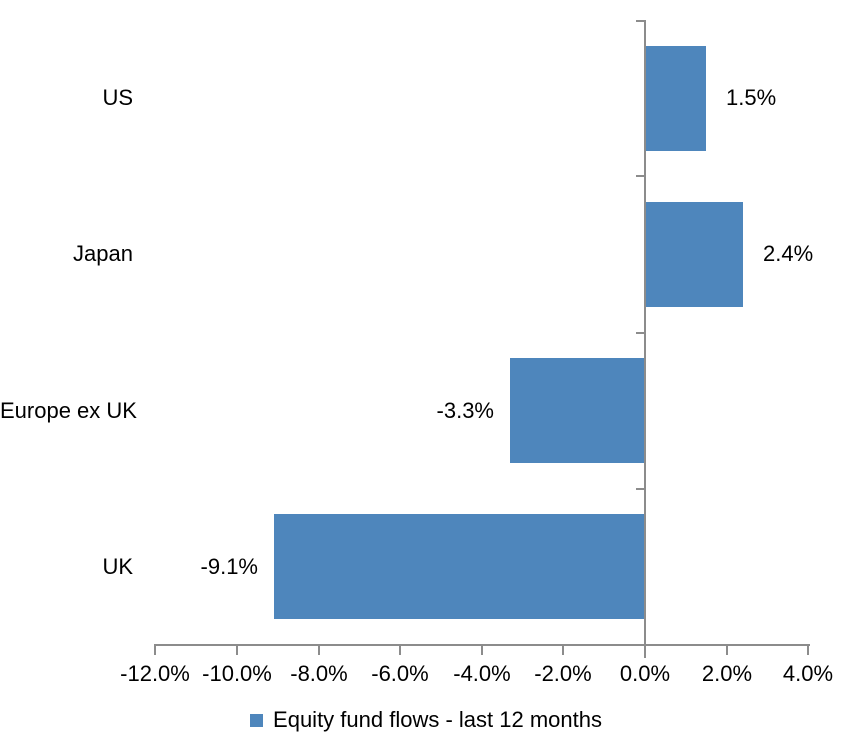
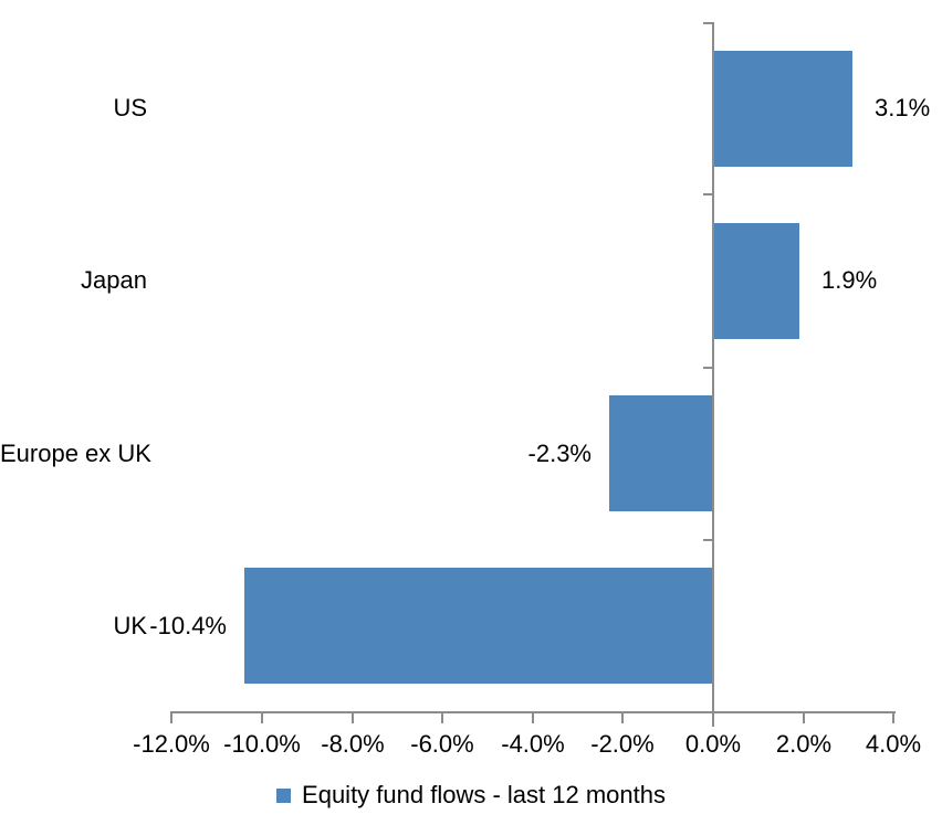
US: 1.5% -> 3.1%
Japan: 2.4% -> 1.9%
Europe ex UK: -3.3% -> -2.3%
UK: -9.1% -> -10.4%
